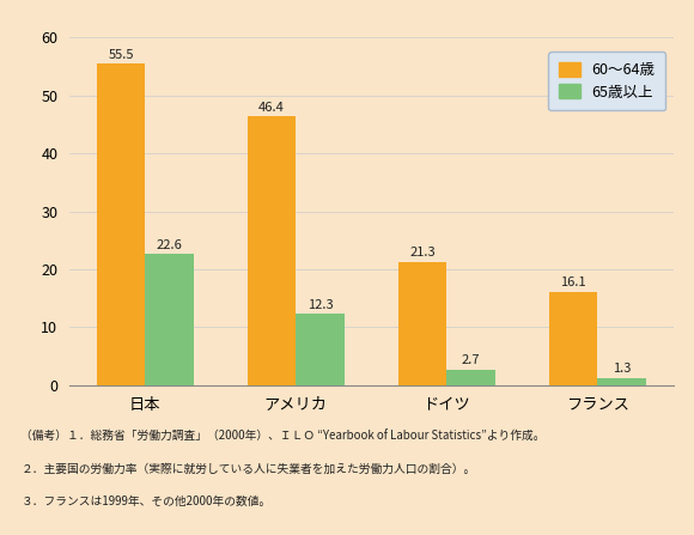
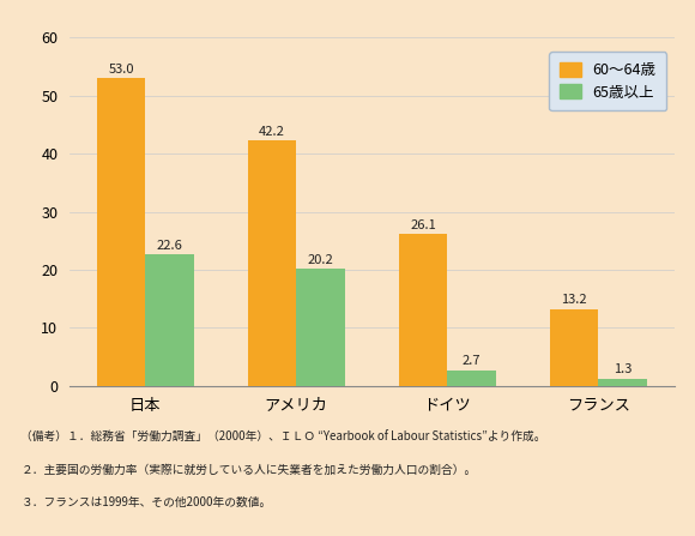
60～64歳/日本: 55.5 -> 53.0
60～64歳/アメリカ: 46.4 -> 42.2
65歳以上/アメリカ: 12.3 -> 20.2
60～64歳/ドイツ: 21.3 -> 26.1
60～64歳/フランス: 16.1 -> 13.2
